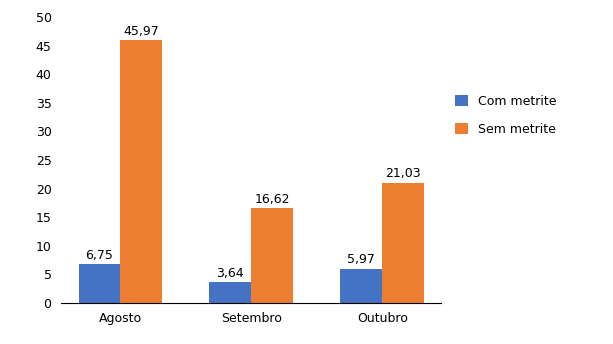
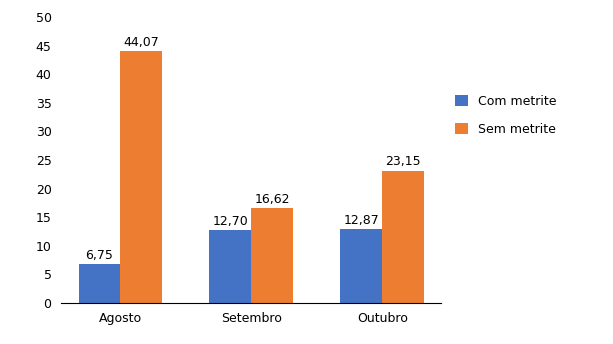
Sem metrite/Agosto: 45,97 -> 44,07
Com metrite/Setembro: 3,64 -> 12,70
Com metrite/Outubro: 5,97 -> 12,87
Sem metrite/Outubro: 21,03 -> 23,15
